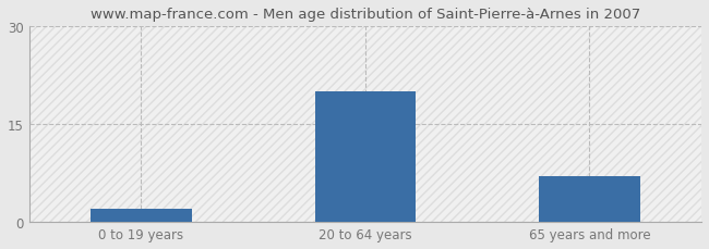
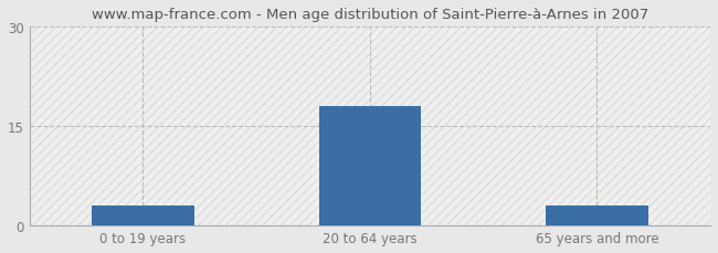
0 to 19 years: 2 -> 3
20 to 64 years: 20 -> 18
65 years and more: 7 -> 3
